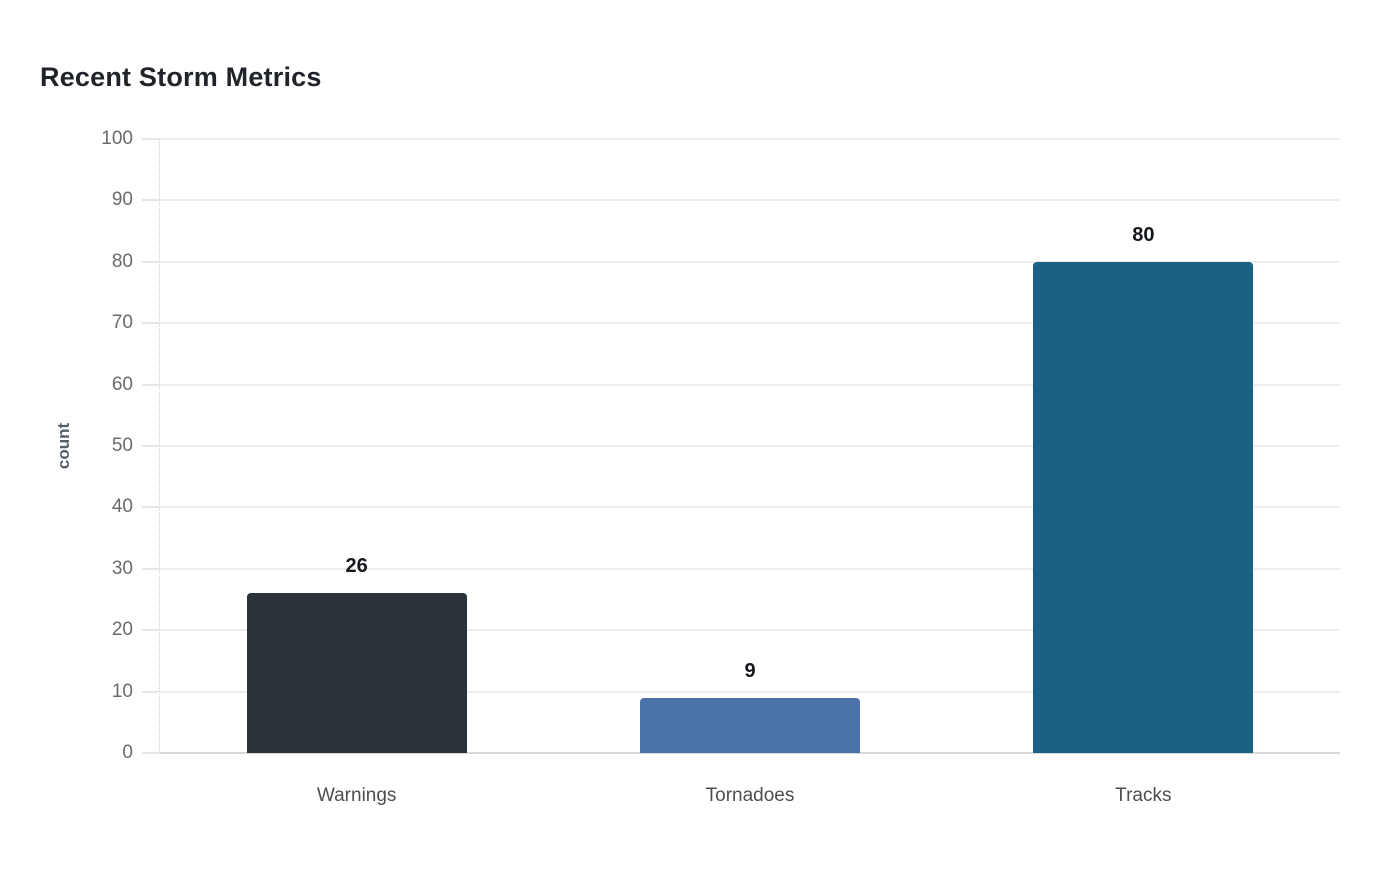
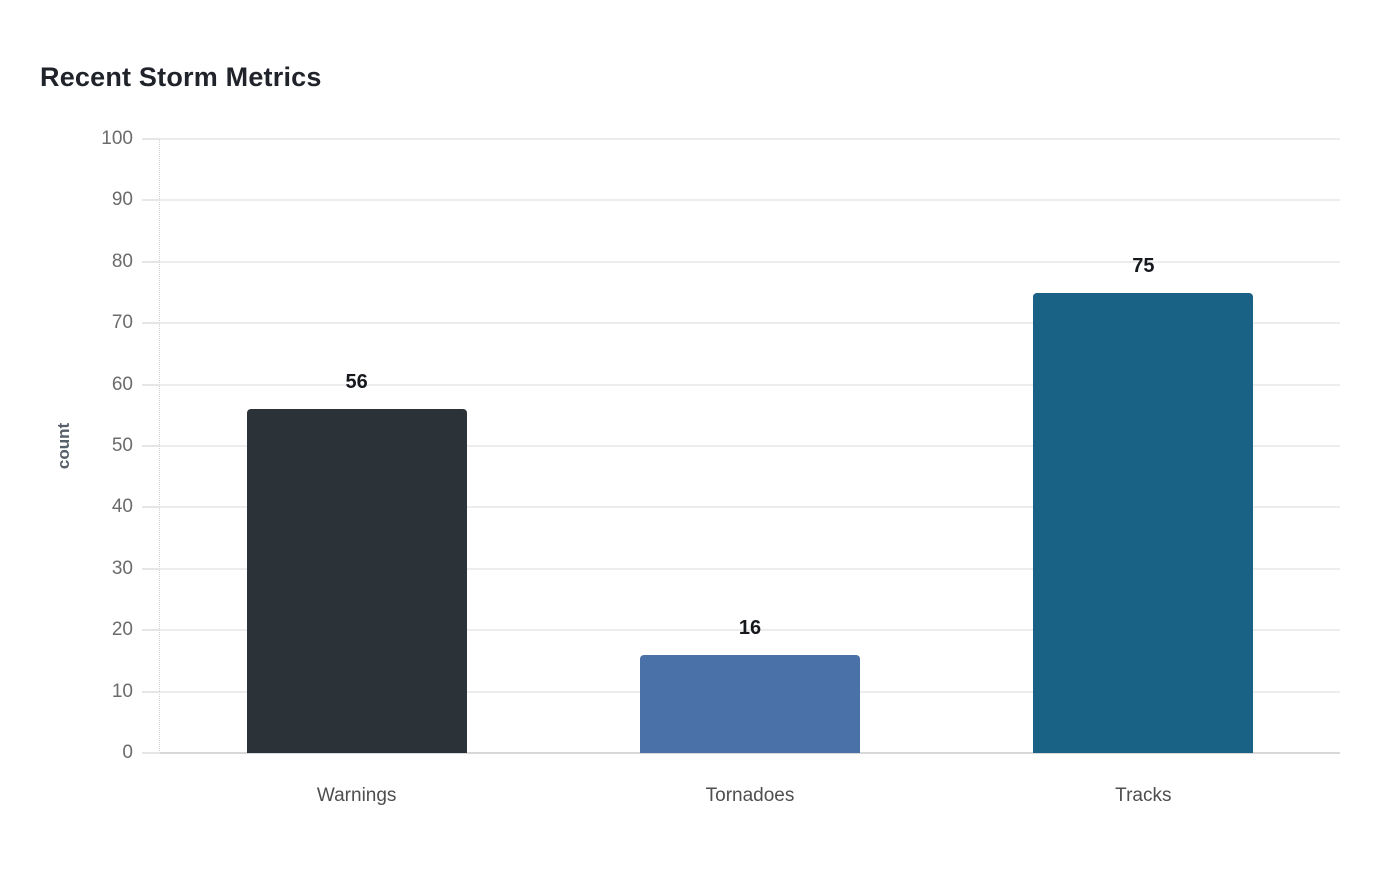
Warnings: 26 -> 56
Tornadoes: 9 -> 16
Tracks: 80 -> 75
